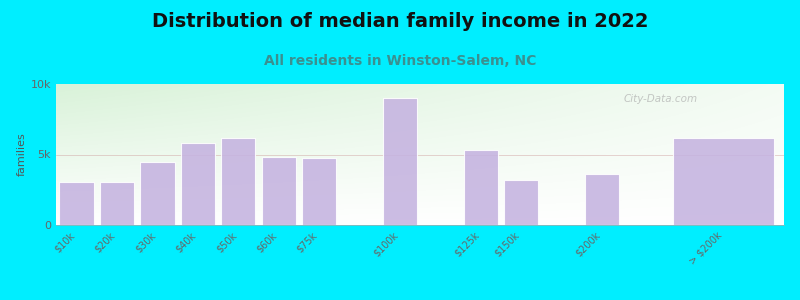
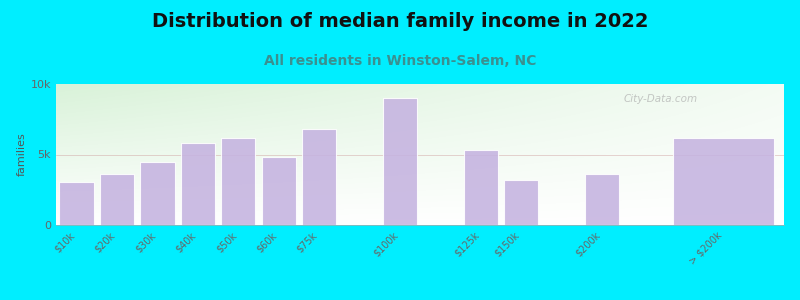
$20k: 3.0k -> 3.6k
$75k: 4.8k -> 6.8k
